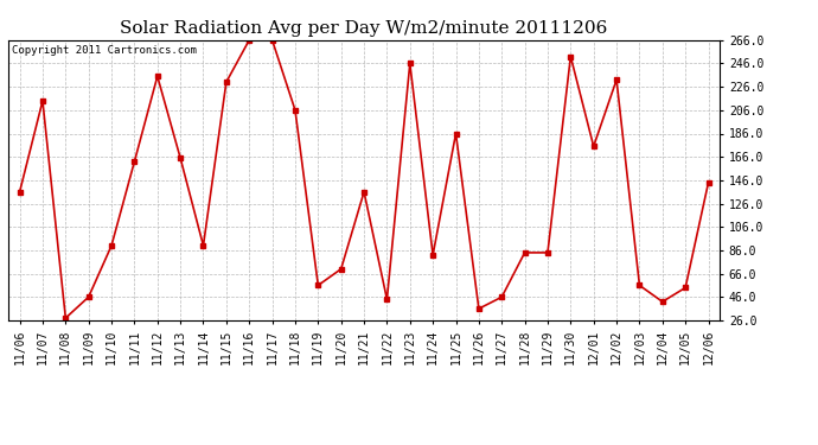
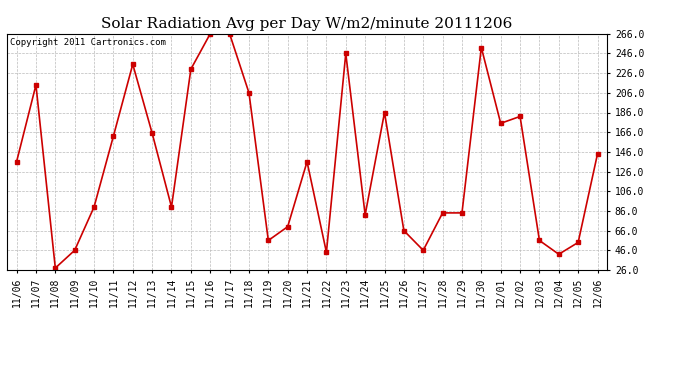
11/26: 36 -> 66
12/02: 232 -> 182
